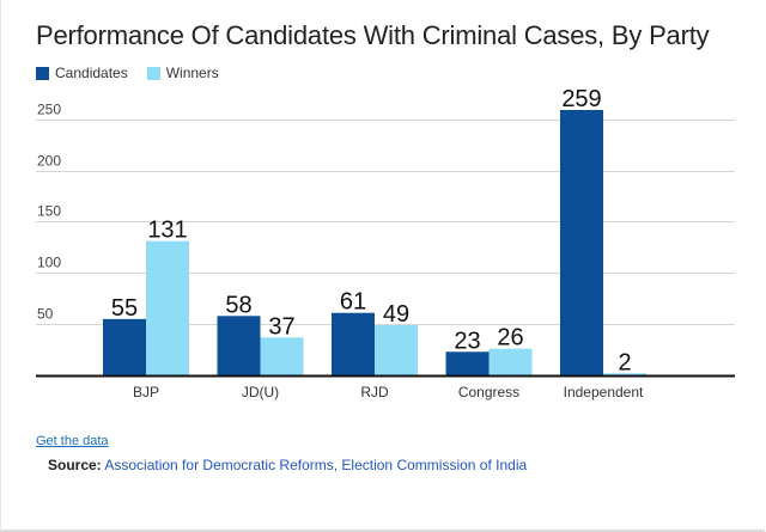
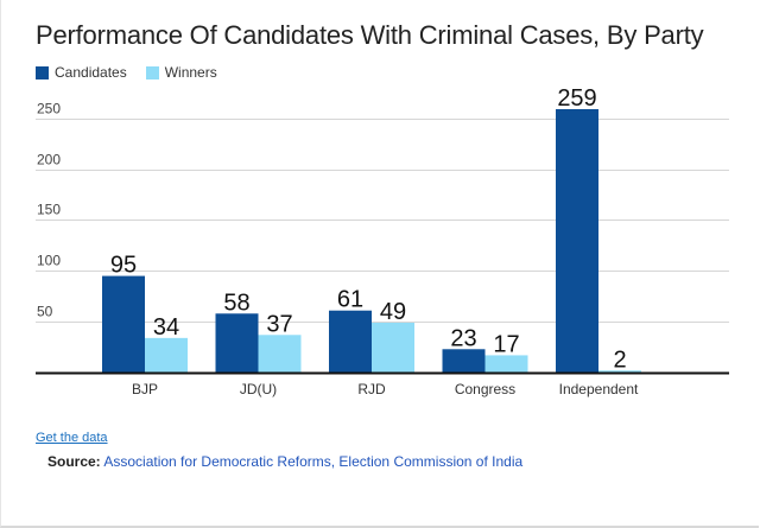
Candidates/BJP: 55 -> 95
Winners/BJP: 131 -> 34
Winners/Congress: 26 -> 17
